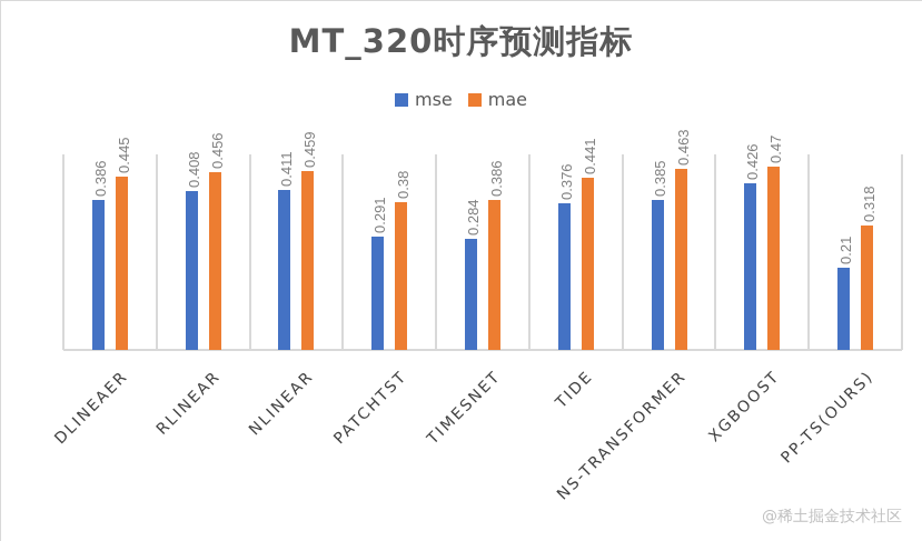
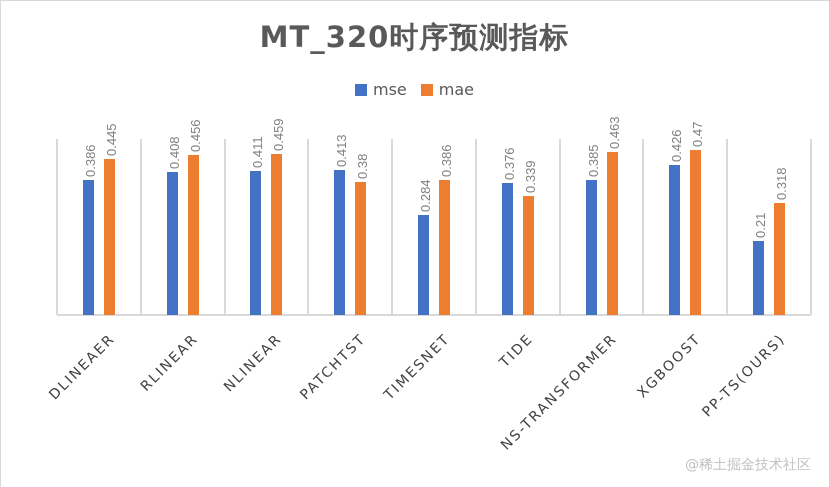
mse/PATCHTST: 0.291 -> 0.413
mae/TIDE: 0.441 -> 0.339
